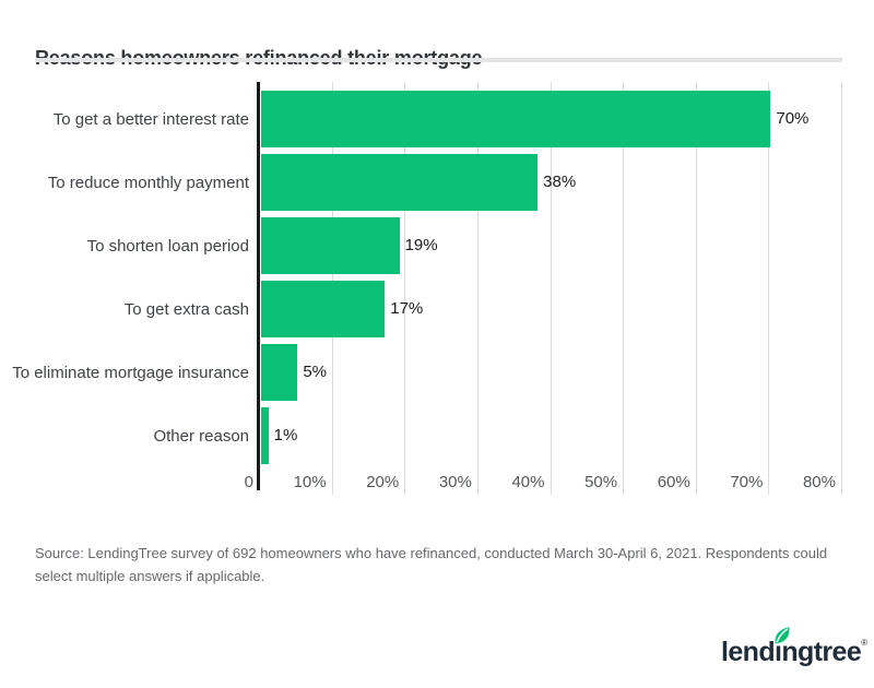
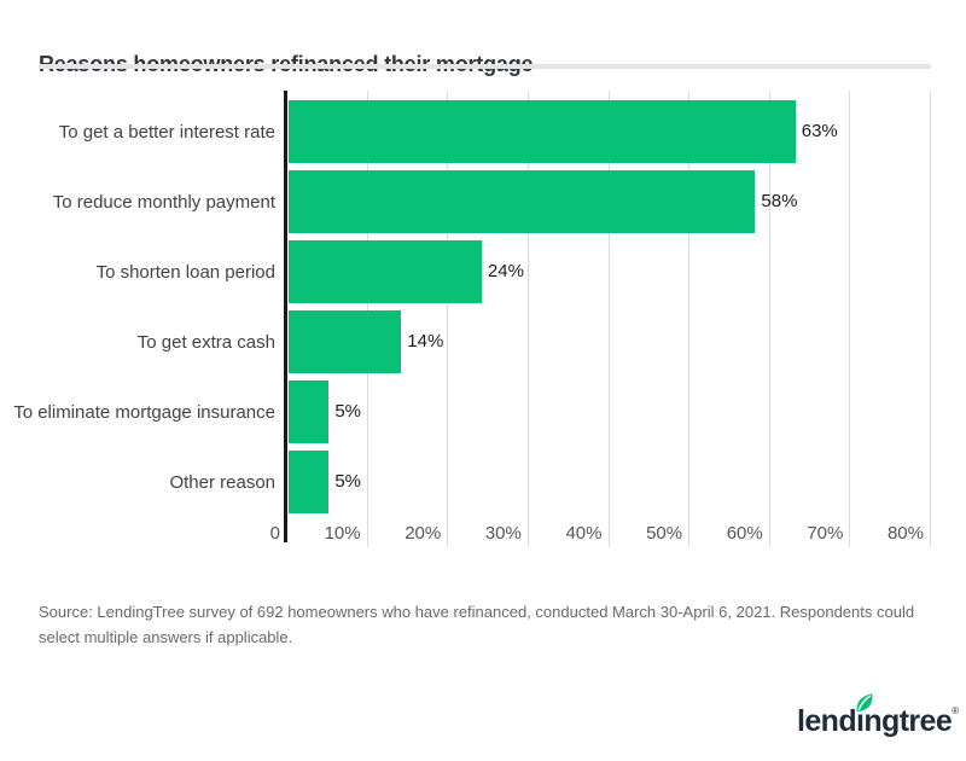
To get a better interest rate: 70% -> 63%
To reduce monthly payment: 38% -> 58%
To shorten loan period: 19% -> 24%
To get extra cash: 17% -> 14%
Other reason: 1% -> 5%
